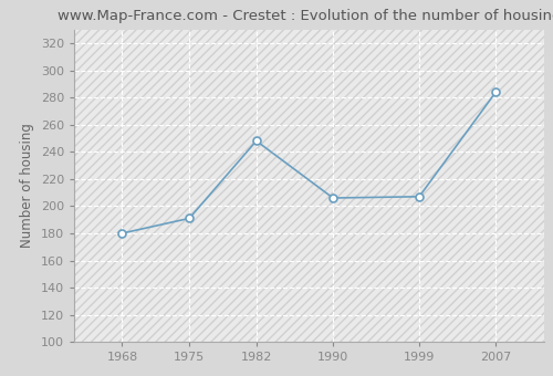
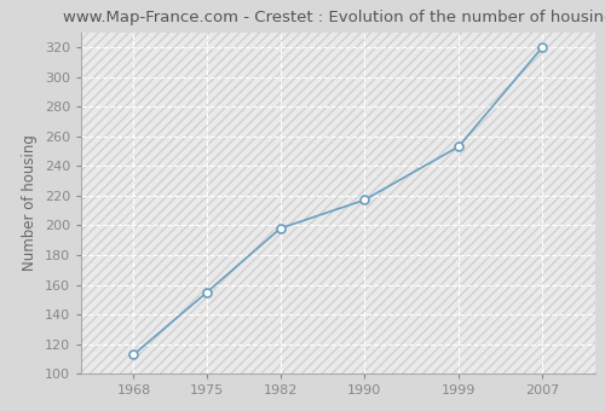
1968: 180 -> 113
1975: 191 -> 155
1982: 248 -> 198
1990: 206 -> 217
1999: 207 -> 253
2007: 284 -> 320
